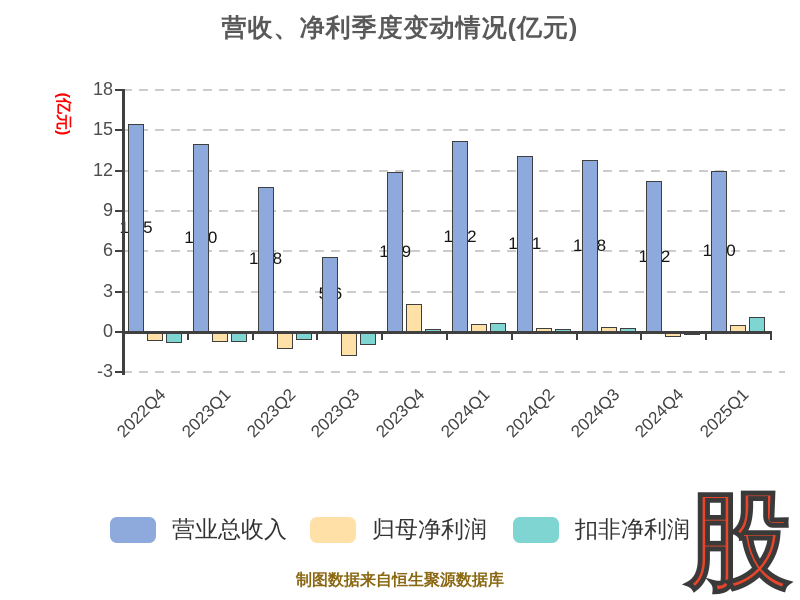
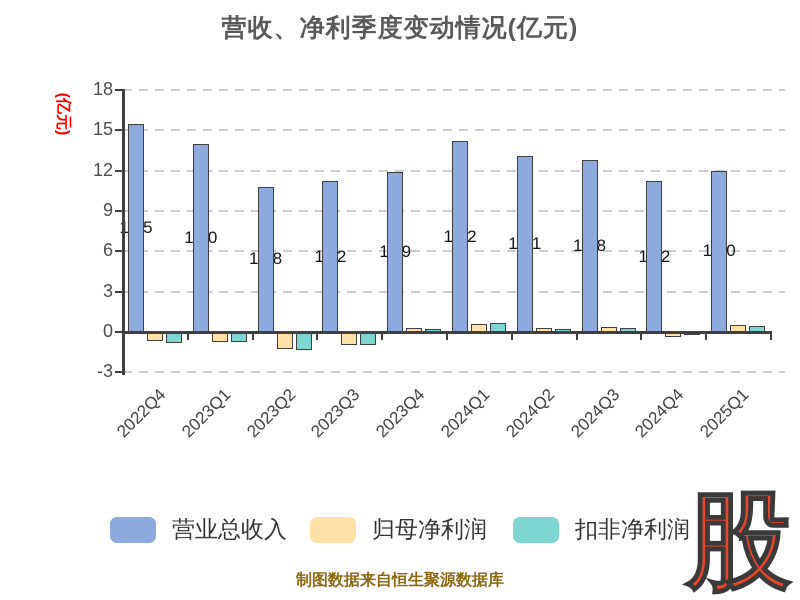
扣非净利润/2023Q2: -0.6 -> -1.4
营业总收入/2023Q3: 5.6 -> 11.2
归母净利润/2023Q3: -1.8 -> -1.0
归母净利润/2023Q4: 2.1 -> 0.3
扣非净利润/2025Q1: 1.1 -> 0.5
